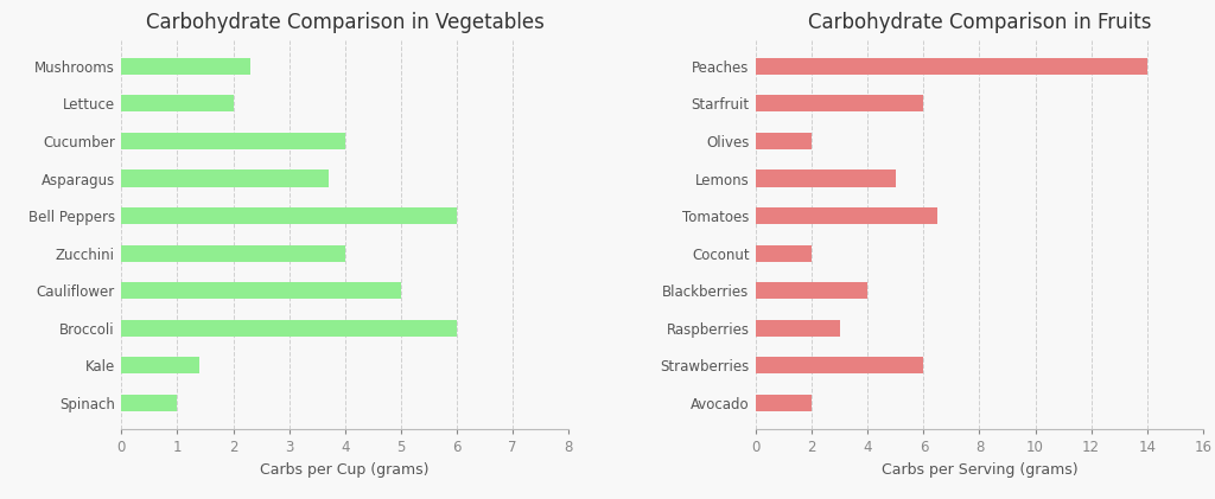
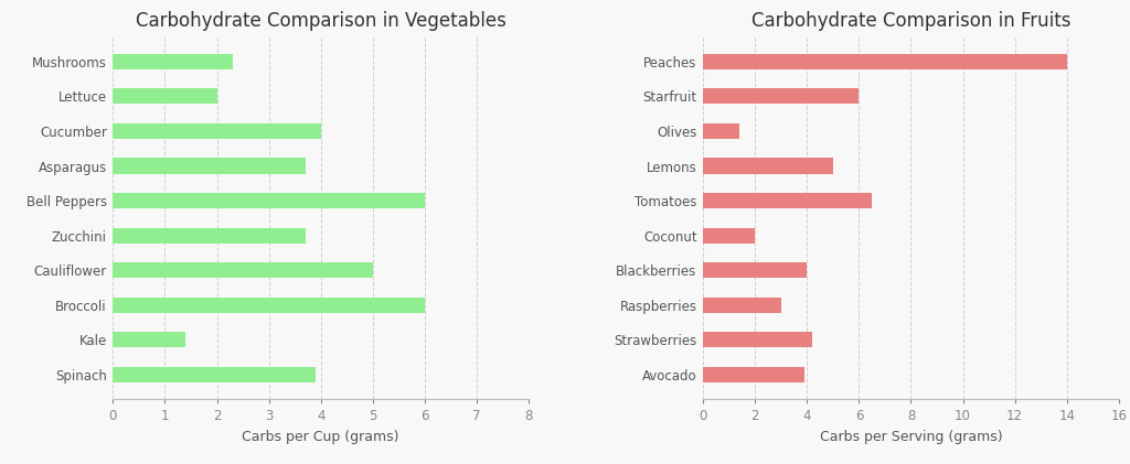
Carbohydrate Comparison in Vegetables/Zucchini: 4.0 -> 3.7
Carbohydrate Comparison in Vegetables/Spinach: 1.0 -> 3.9
Carbohydrate Comparison in Fruits/Olives: 2.0 -> 1.4
Carbohydrate Comparison in Fruits/Strawberries: 6.0 -> 4.2
Carbohydrate Comparison in Fruits/Avocado: 2.0 -> 3.9
